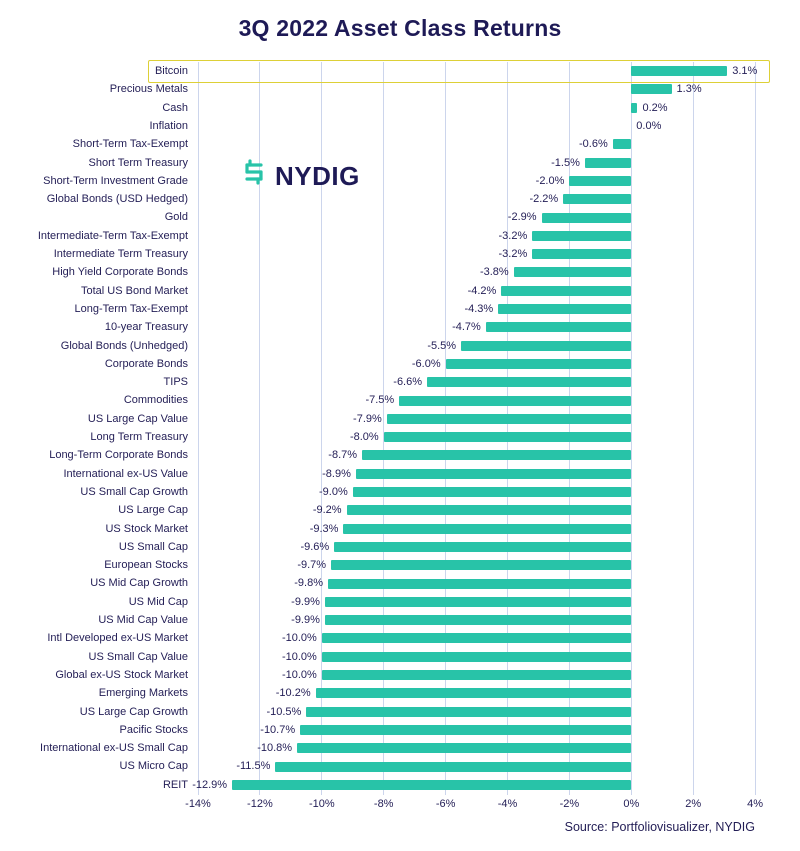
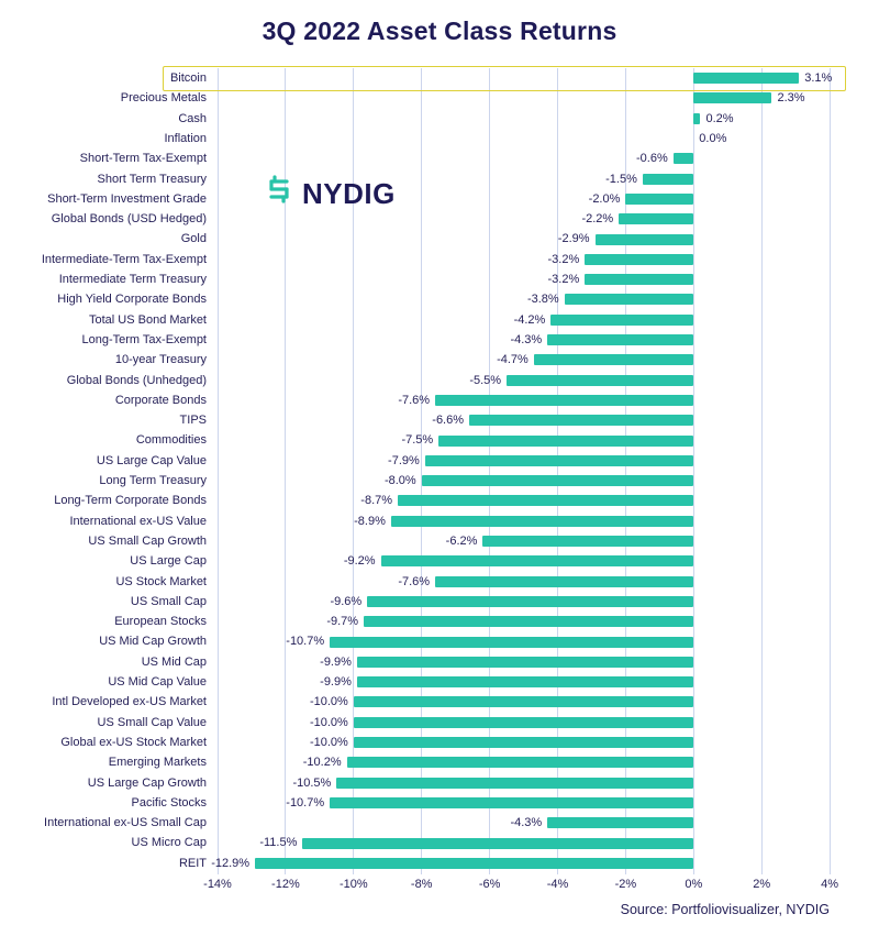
Precious Metals: 1.3% -> 2.3%
Corporate Bonds: -6.0% -> -7.6%
US Small Cap Growth: -9.0% -> -6.2%
US Stock Market: -9.3% -> -7.6%
US Mid Cap Growth: -9.8% -> -10.7%
International ex-US Small Cap: -10.8% -> -4.3%
